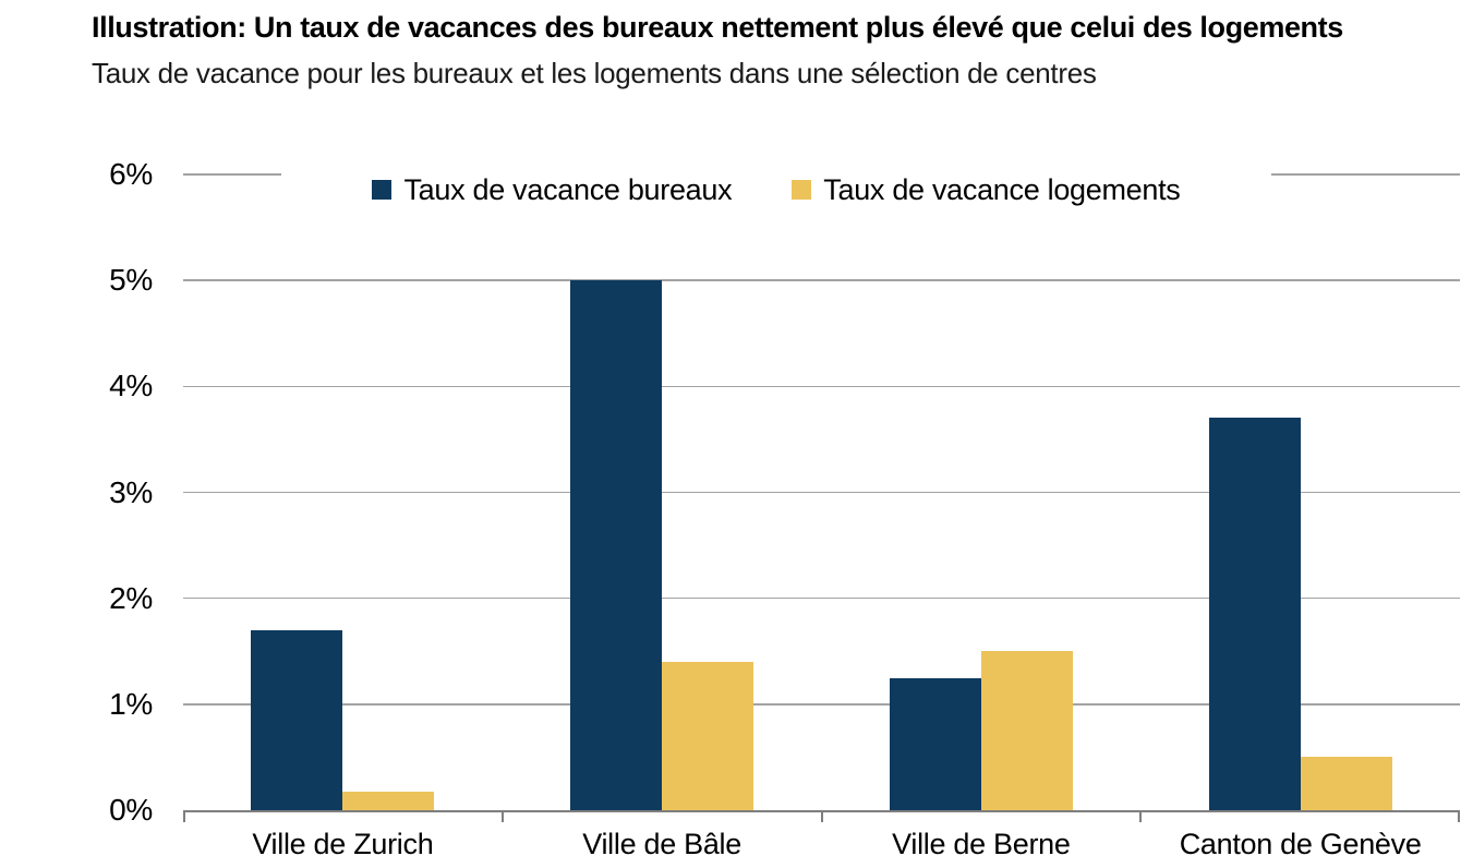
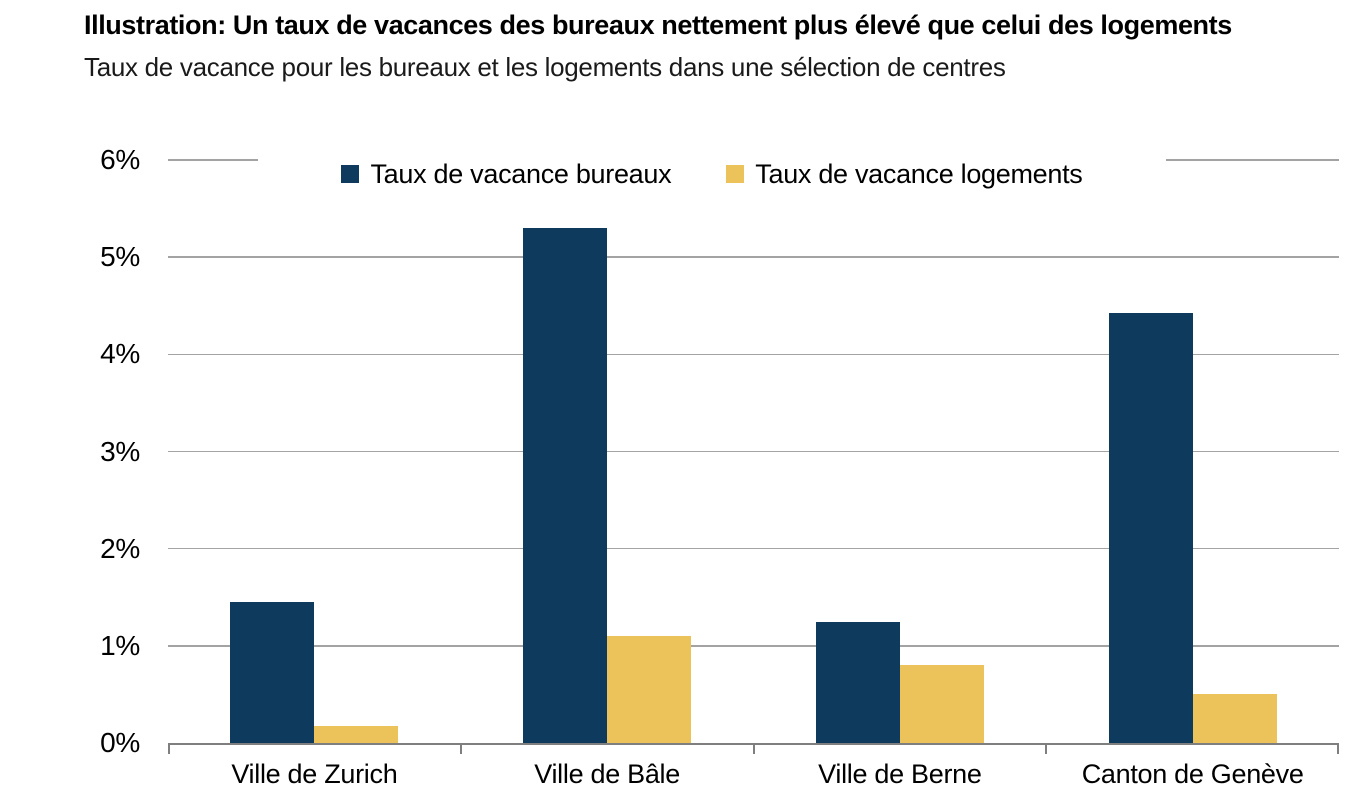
Taux de vacance bureaux/Ville de Zurich: 1.7% -> 1.4%
Taux de vacance bureaux/Ville de Bâle: 5.0% -> 5.3%
Taux de vacance logements/Ville de Bâle: 1.4% -> 1.1%
Taux de vacance logements/Ville de Berne: 1.5% -> 0.8%
Taux de vacance bureaux/Canton de Genève: 3.7% -> 4.4%
